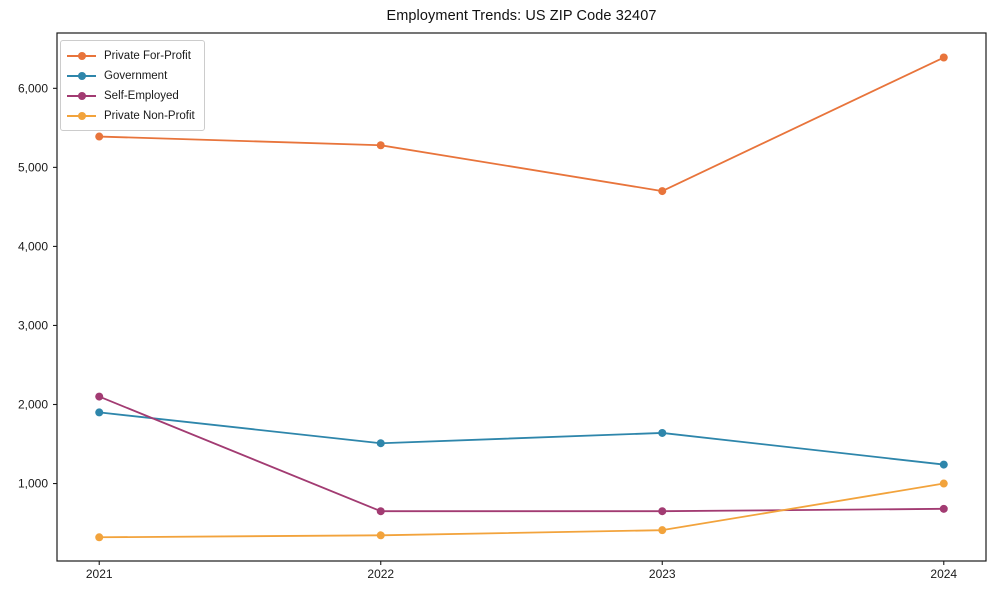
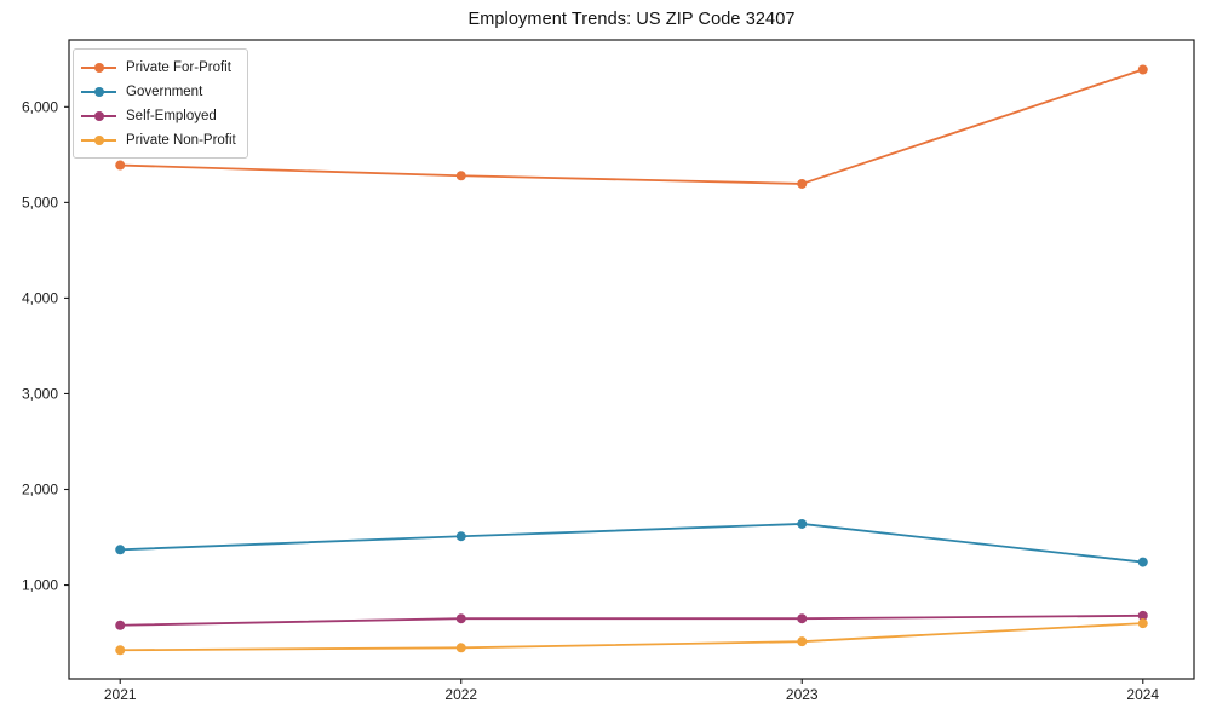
Government/2021: 1900 -> 1400
Self-Employed/2021: 2100 -> 600
Private For-Profit/2023: 4700 -> 5200
Private Non-Profit/2024: 1000 -> 600
